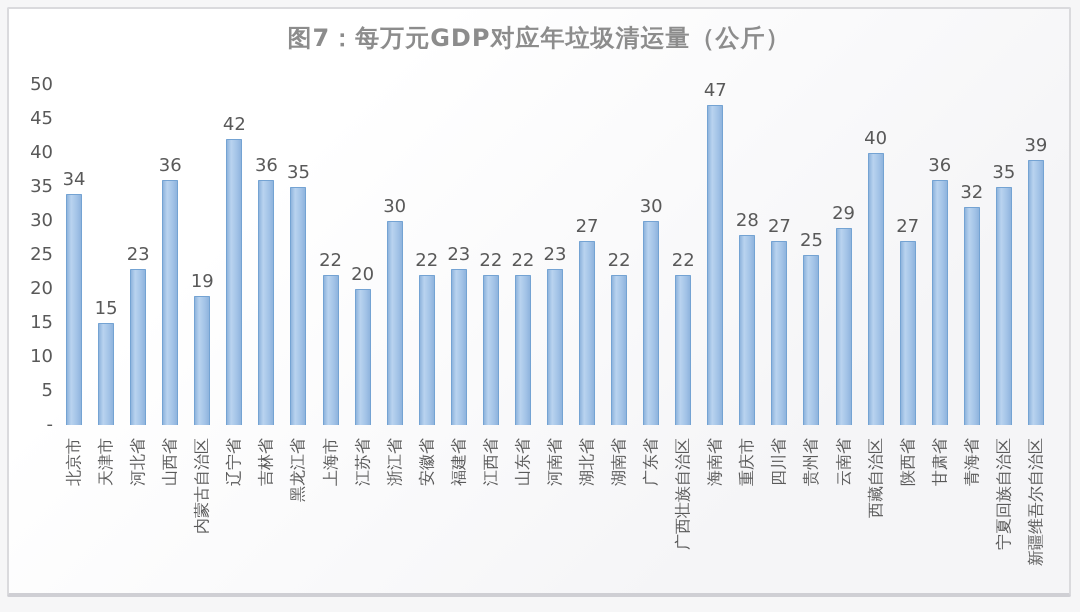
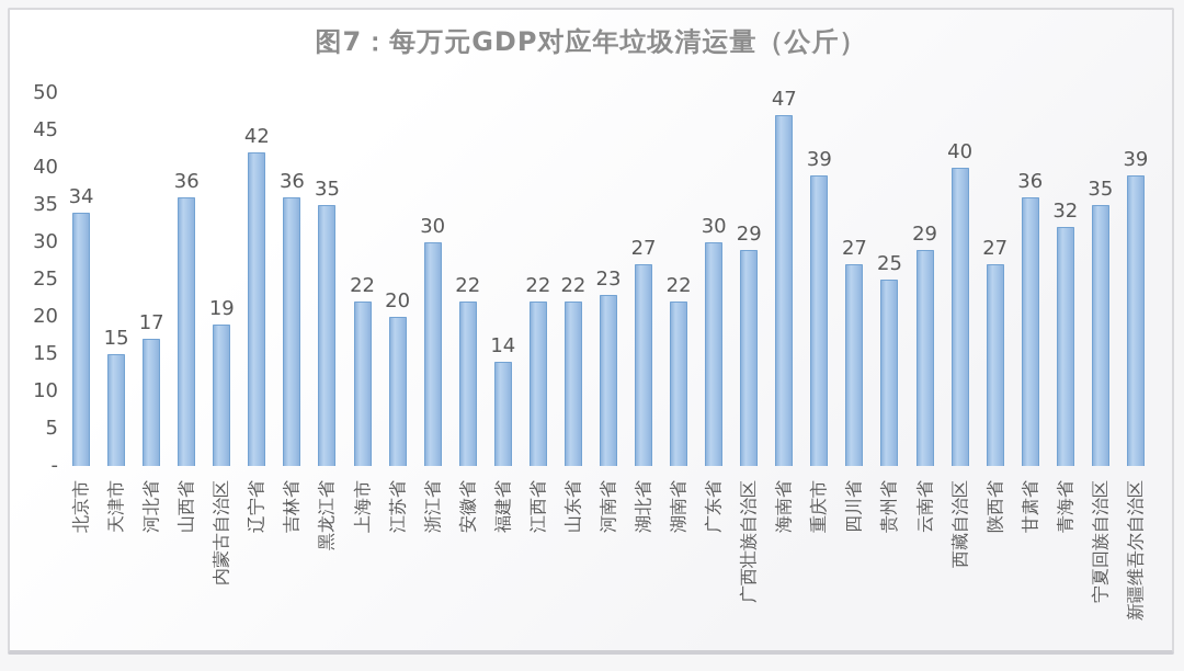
河北省: 23 -> 17
福建省: 23 -> 14
广西壮族自治区: 22 -> 29
重庆市: 28 -> 39
